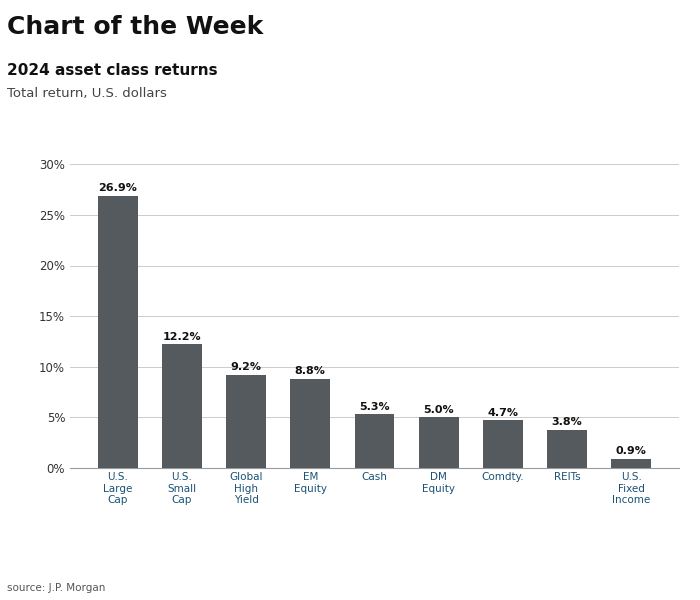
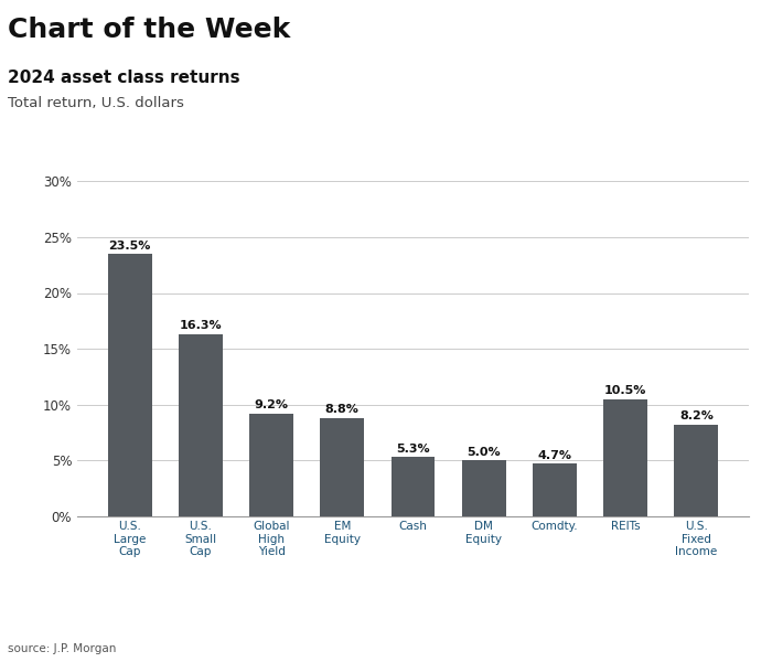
U.S. Large Cap: 26.9% -> 23.5%
U.S. Small Cap: 12.2% -> 16.3%
REITs: 3.8% -> 10.5%
U.S. Fixed Income: 0.9% -> 8.2%
